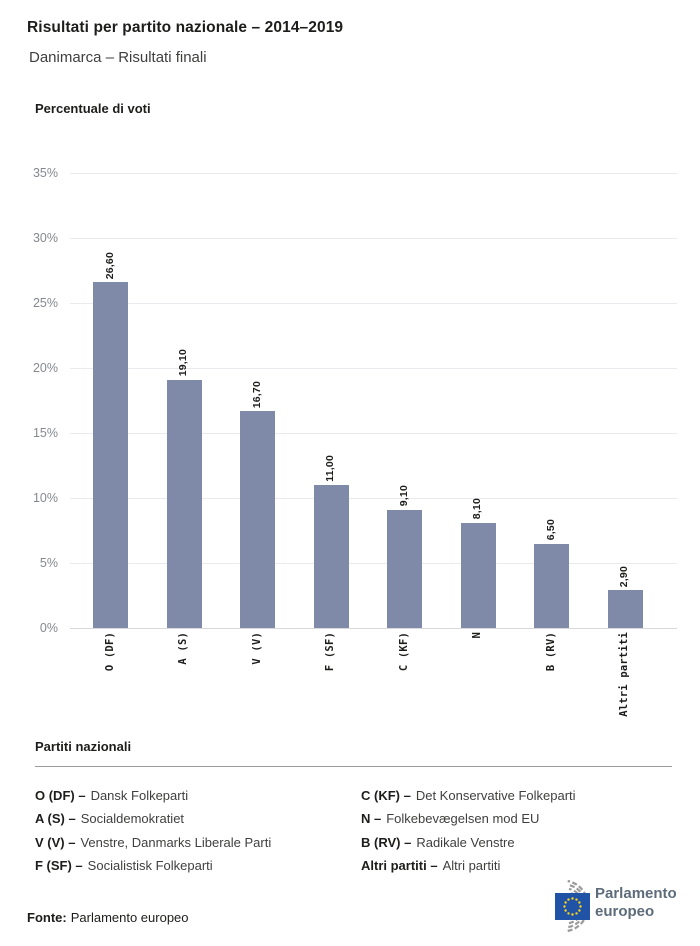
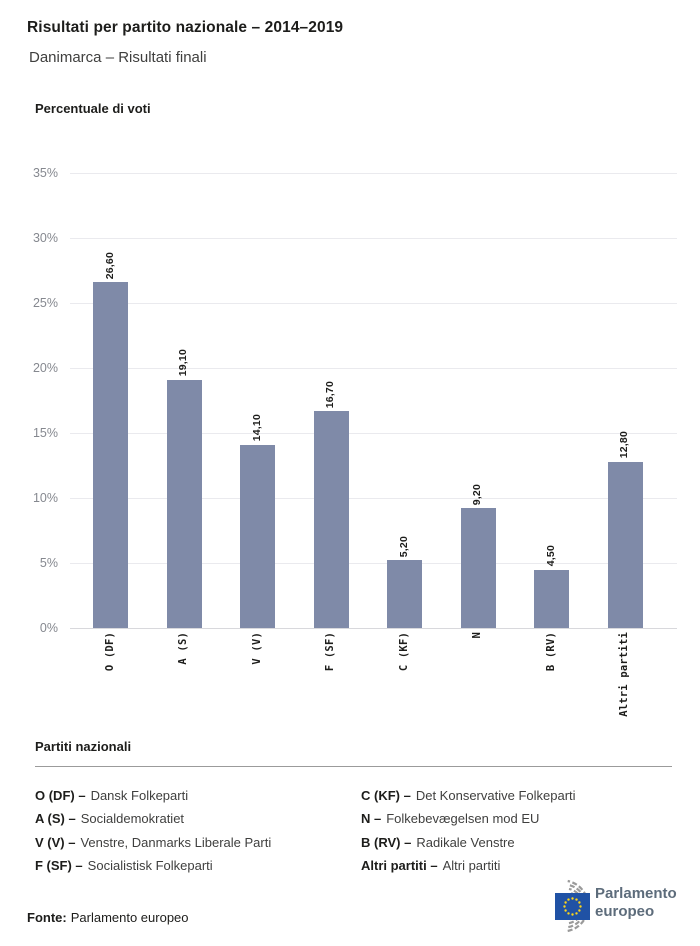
V (V): 16,70 -> 14,10
F (SF): 11,00 -> 16,70
C (KF): 9,10 -> 5,20
N: 8,10 -> 9,20
B (RV): 6,50 -> 4,50
Altri partiti: 2,90 -> 12,80
